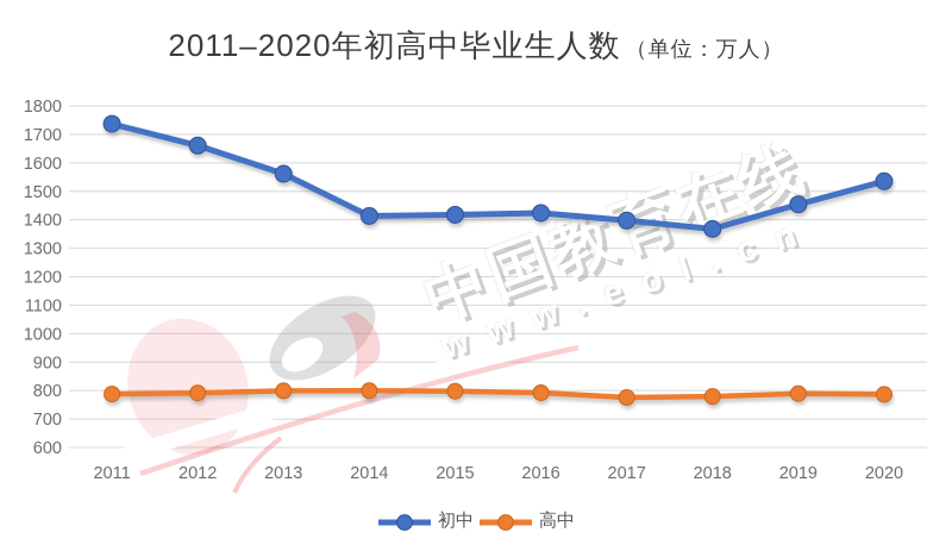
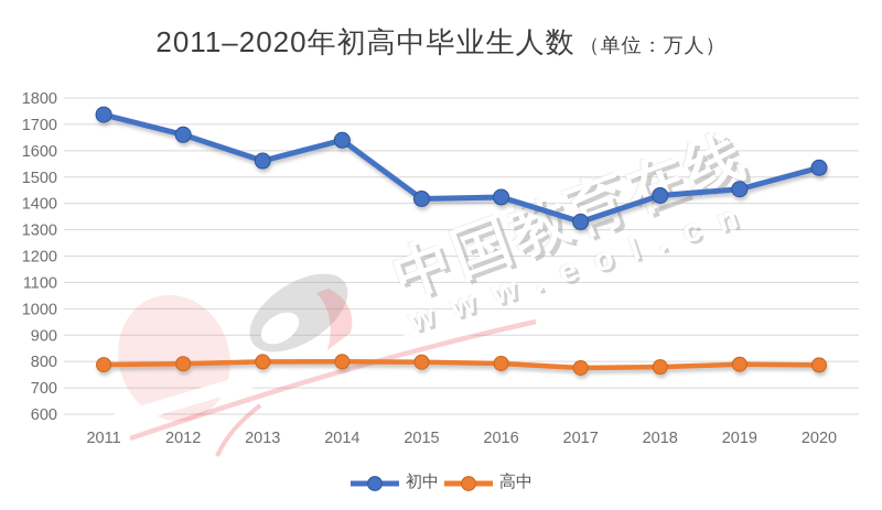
初中/2014: 1410 -> 1640
初中/2017: 1400 -> 1330
初中/2018: 1370 -> 1430
